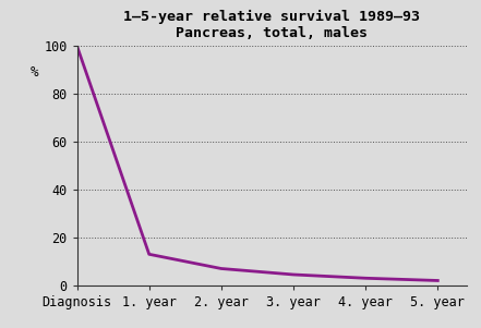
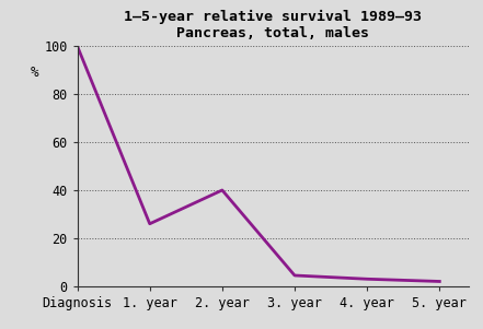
1. year: 13.0 -> 26.0
2. year: 7.0 -> 40.0
